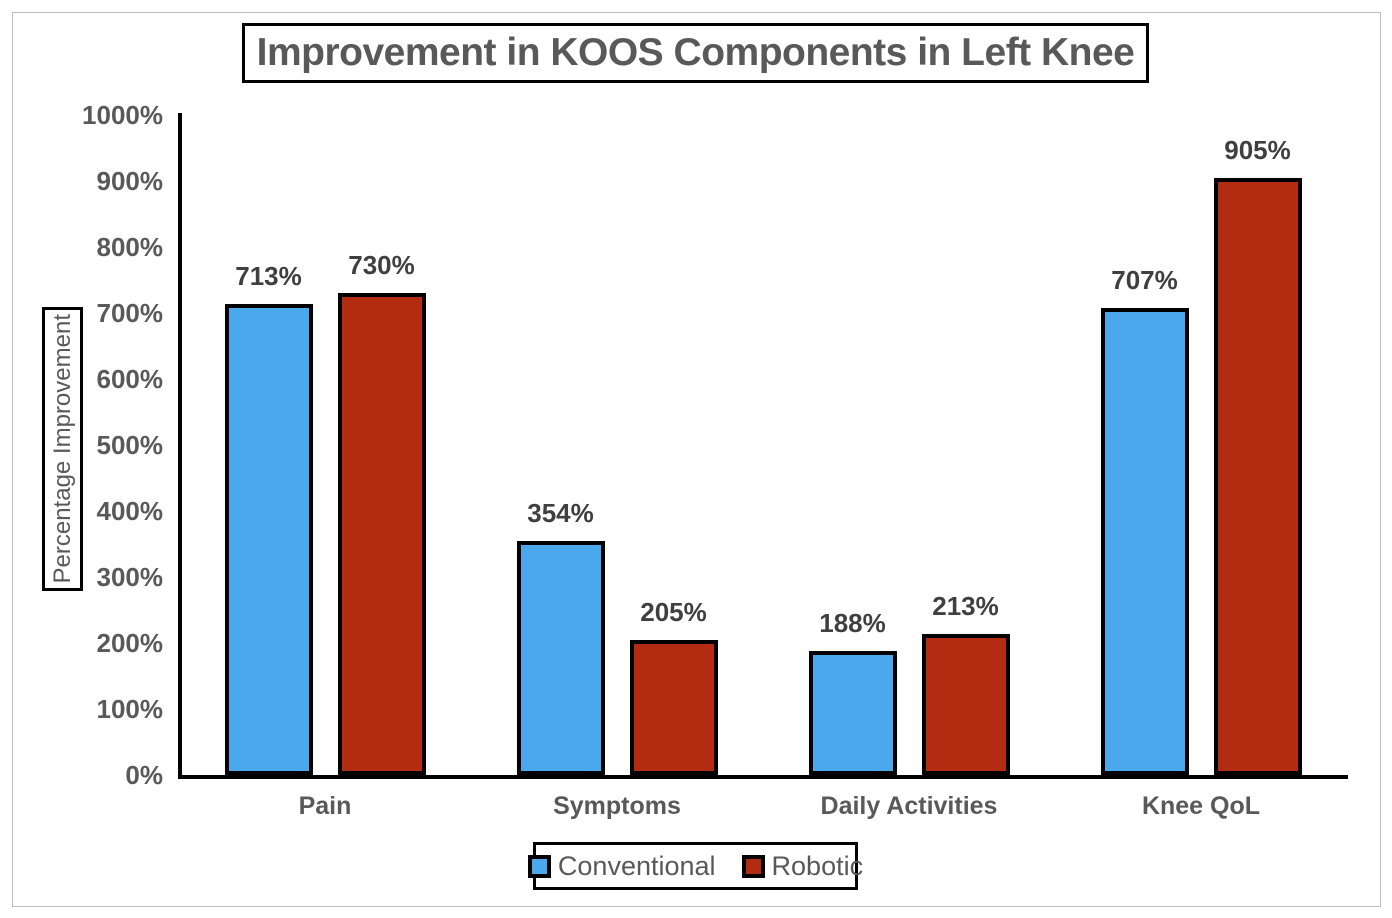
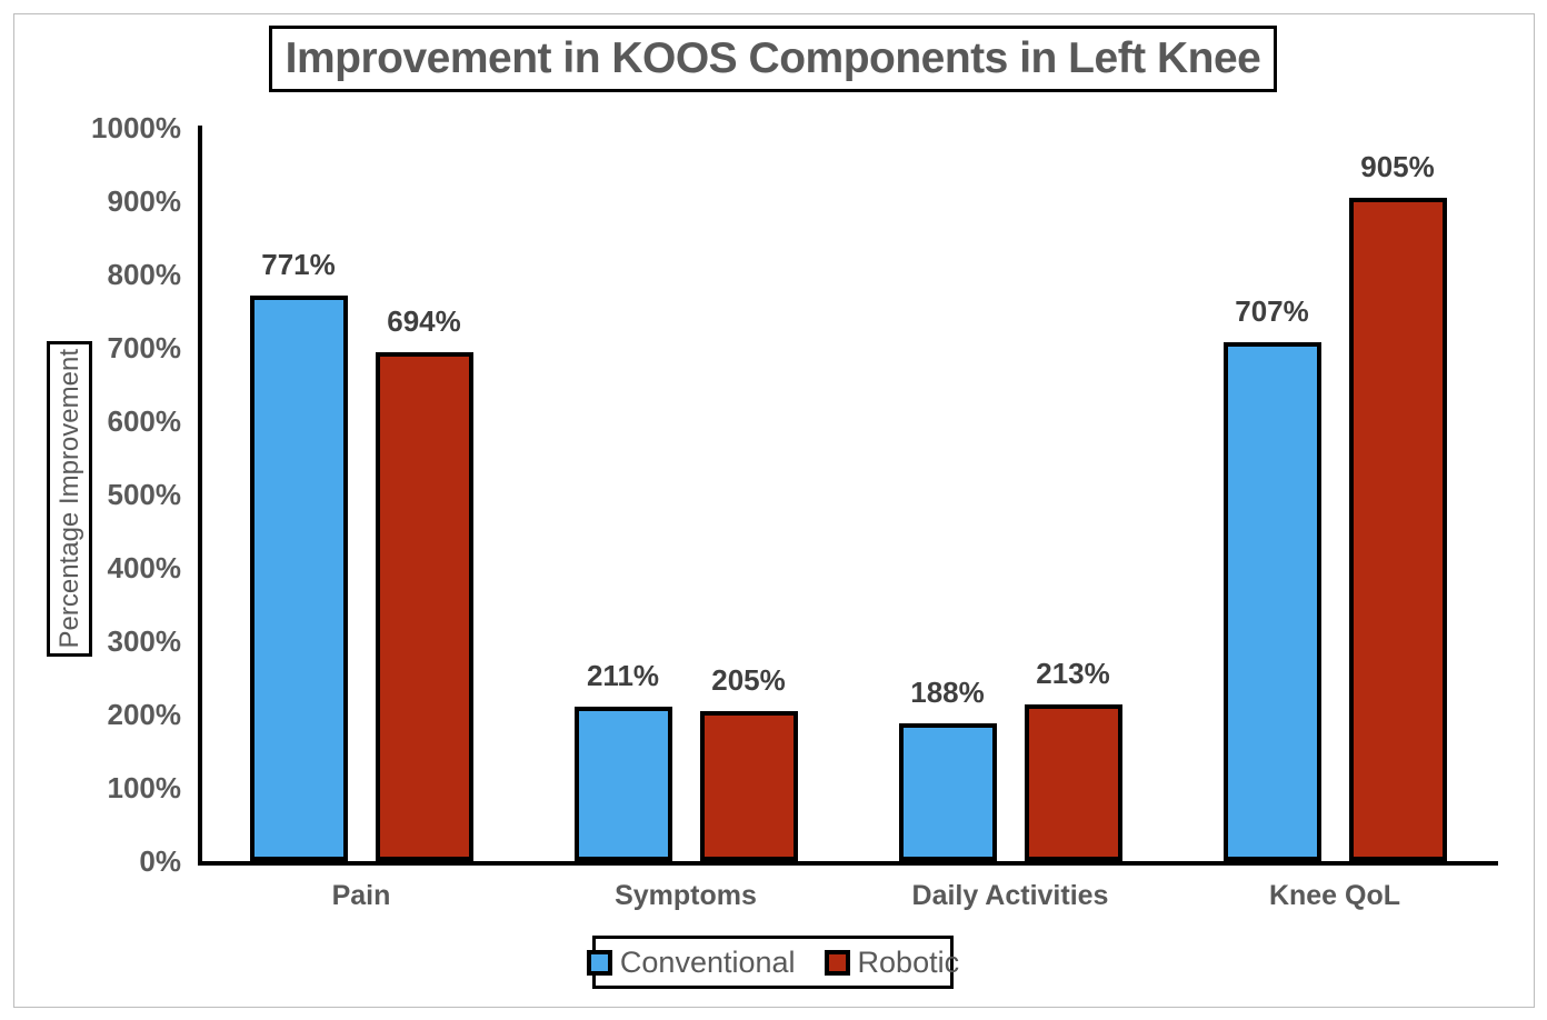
Conventional/Pain: 713% -> 771%
Robotic/Pain: 730% -> 694%
Conventional/Symptoms: 354% -> 211%
